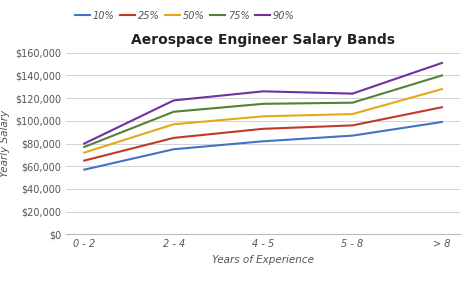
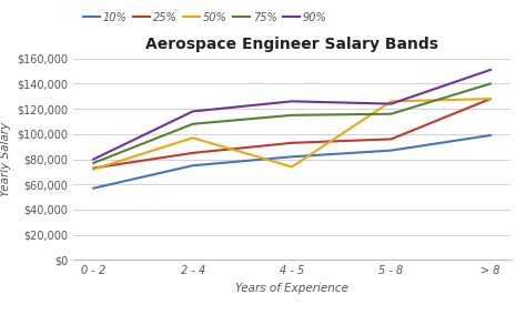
25%/0 - 2: $65,000 -> $73,000
50%/4 - 5: $104,000 -> $74,000
50%/5 - 8: $106,000 -> $126,000
25%/> 8: $112,000 -> $128,000
